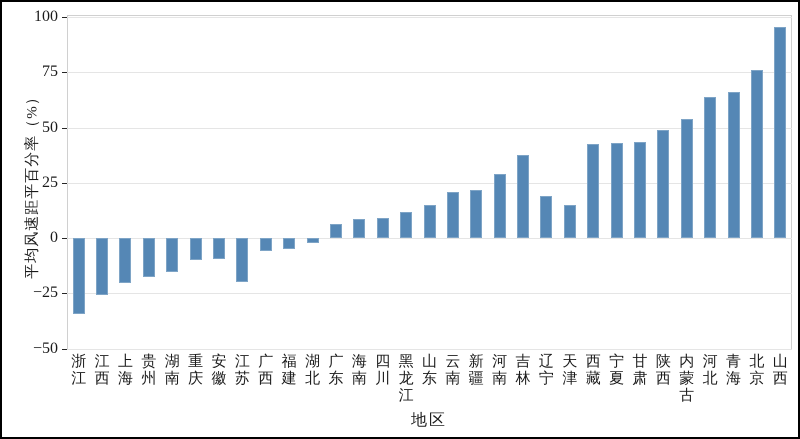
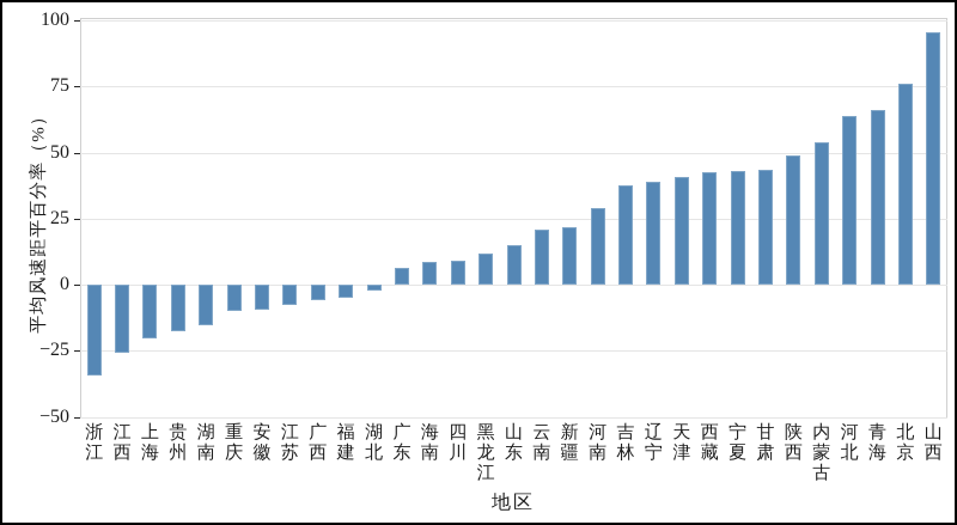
江苏: -20 -> -8
辽宁: 19 -> 39
天津: 15 -> 41
